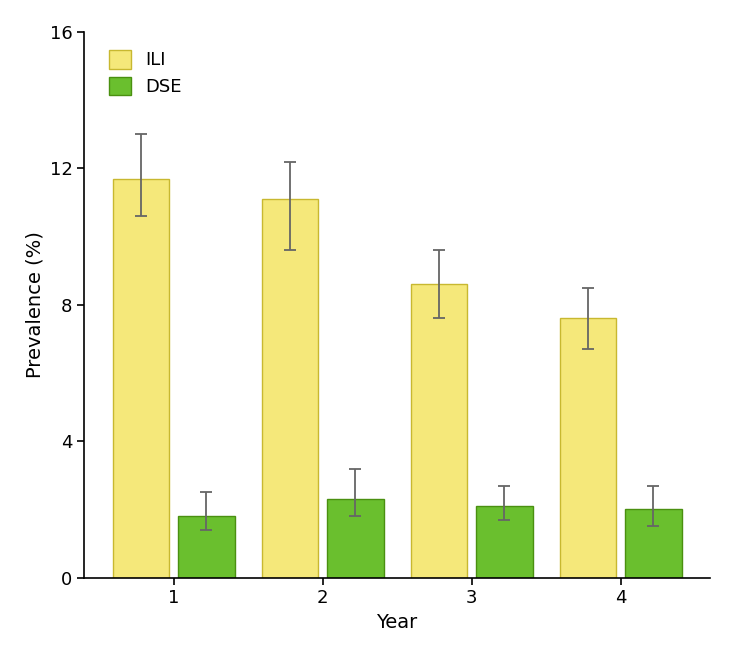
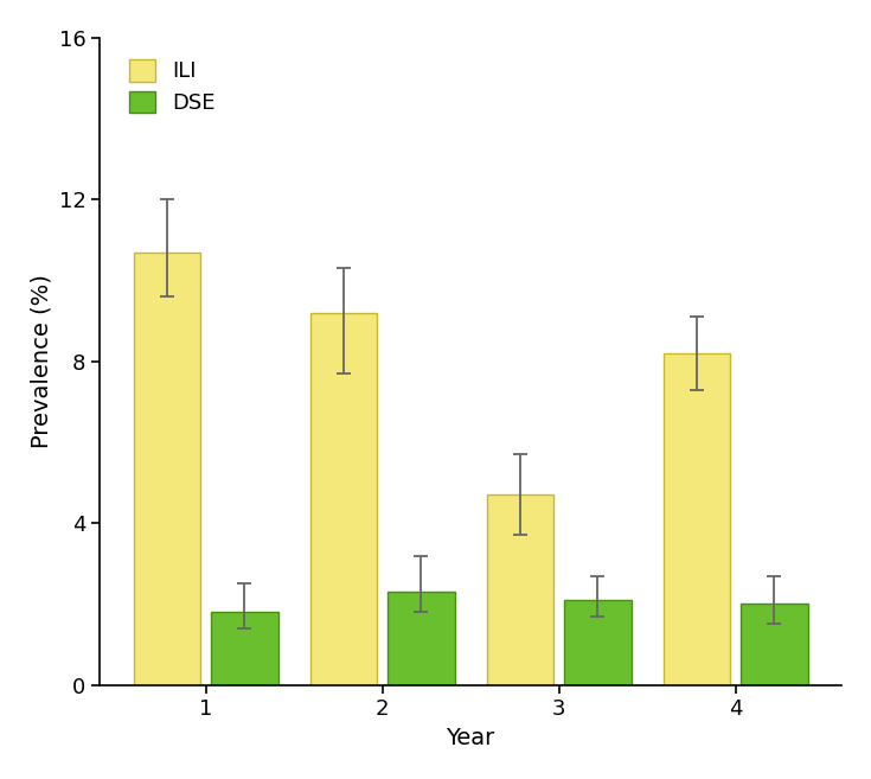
ILI/1: 11.7 -> 10.7
ILI/2: 11.1 -> 9.2
ILI/3: 8.6 -> 4.7
ILI/4: 7.6 -> 8.2
